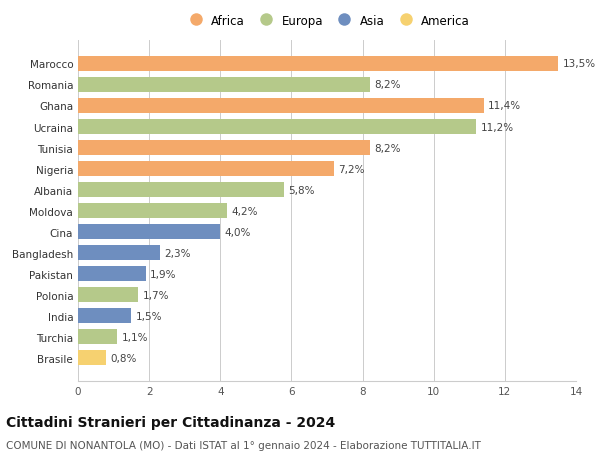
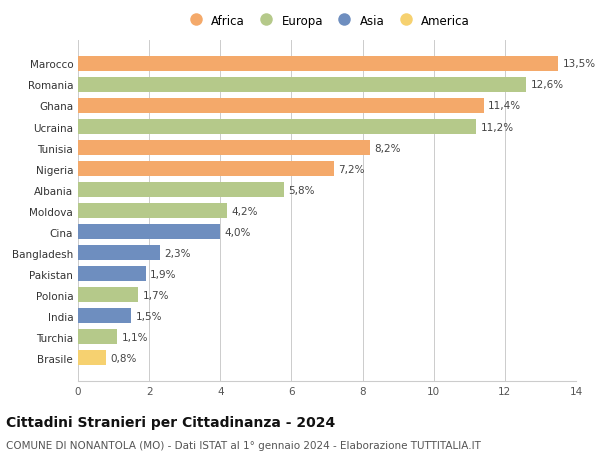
Romania: 8,2% -> 12,6%
